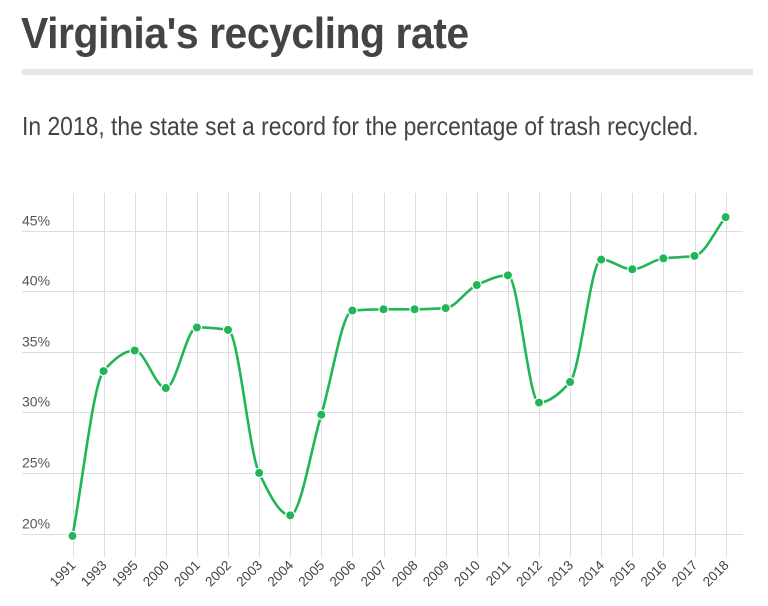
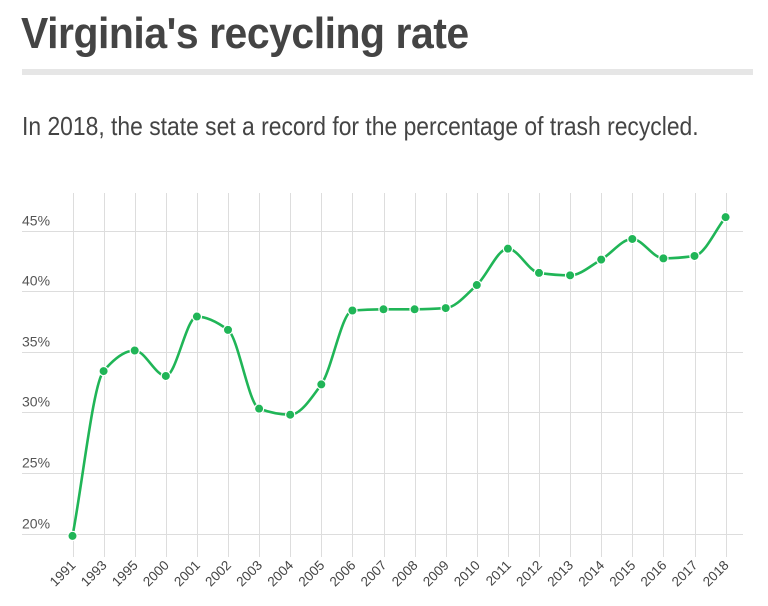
2000: 32.0% -> 33.0%
2001: 37.0% -> 37.9%
2003: 25.0% -> 30.3%
2004: 21.5% -> 29.8%
2005: 29.8% -> 32.3%
2011: 41.3% -> 43.5%
2012: 30.8% -> 41.5%
2013: 32.5% -> 41.3%
2015: 41.8% -> 44.3%
